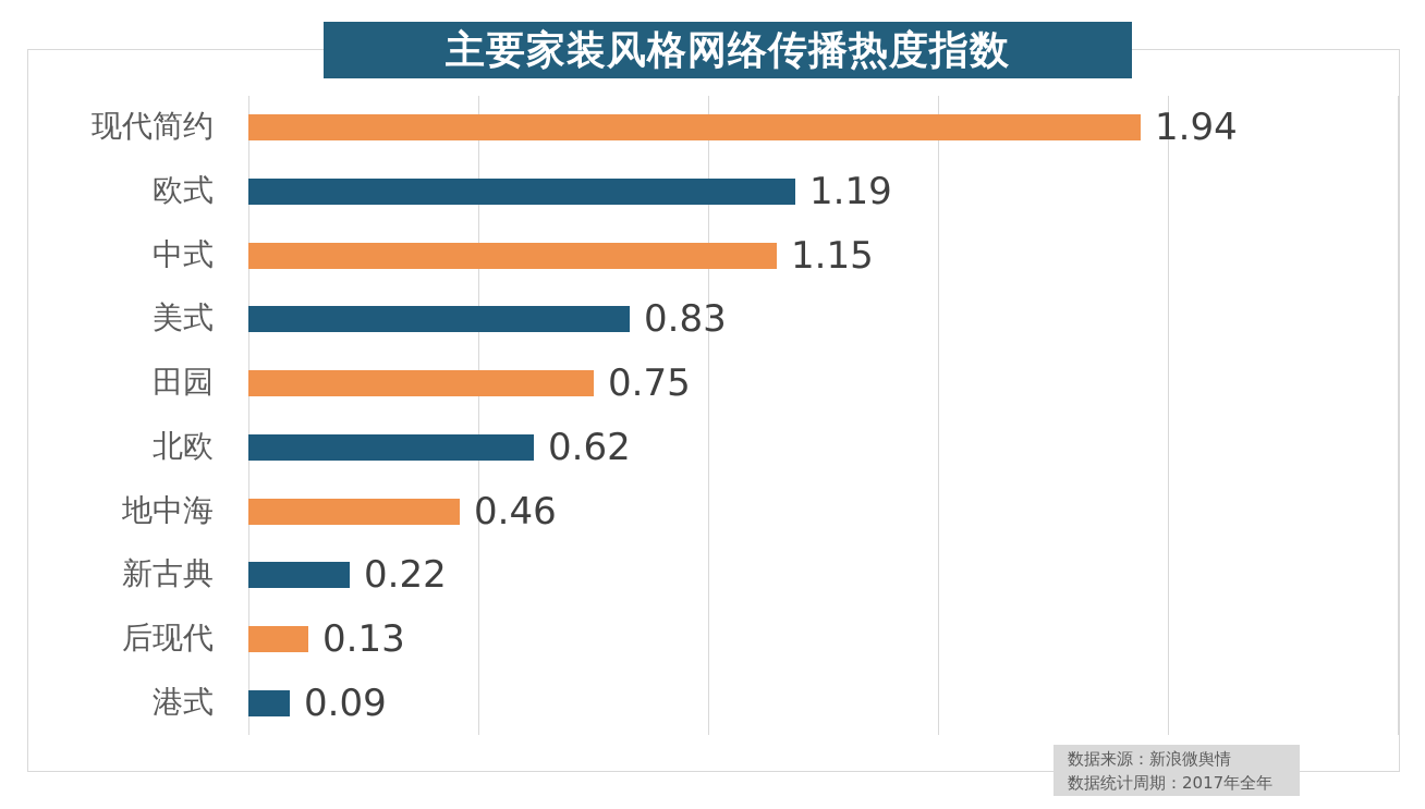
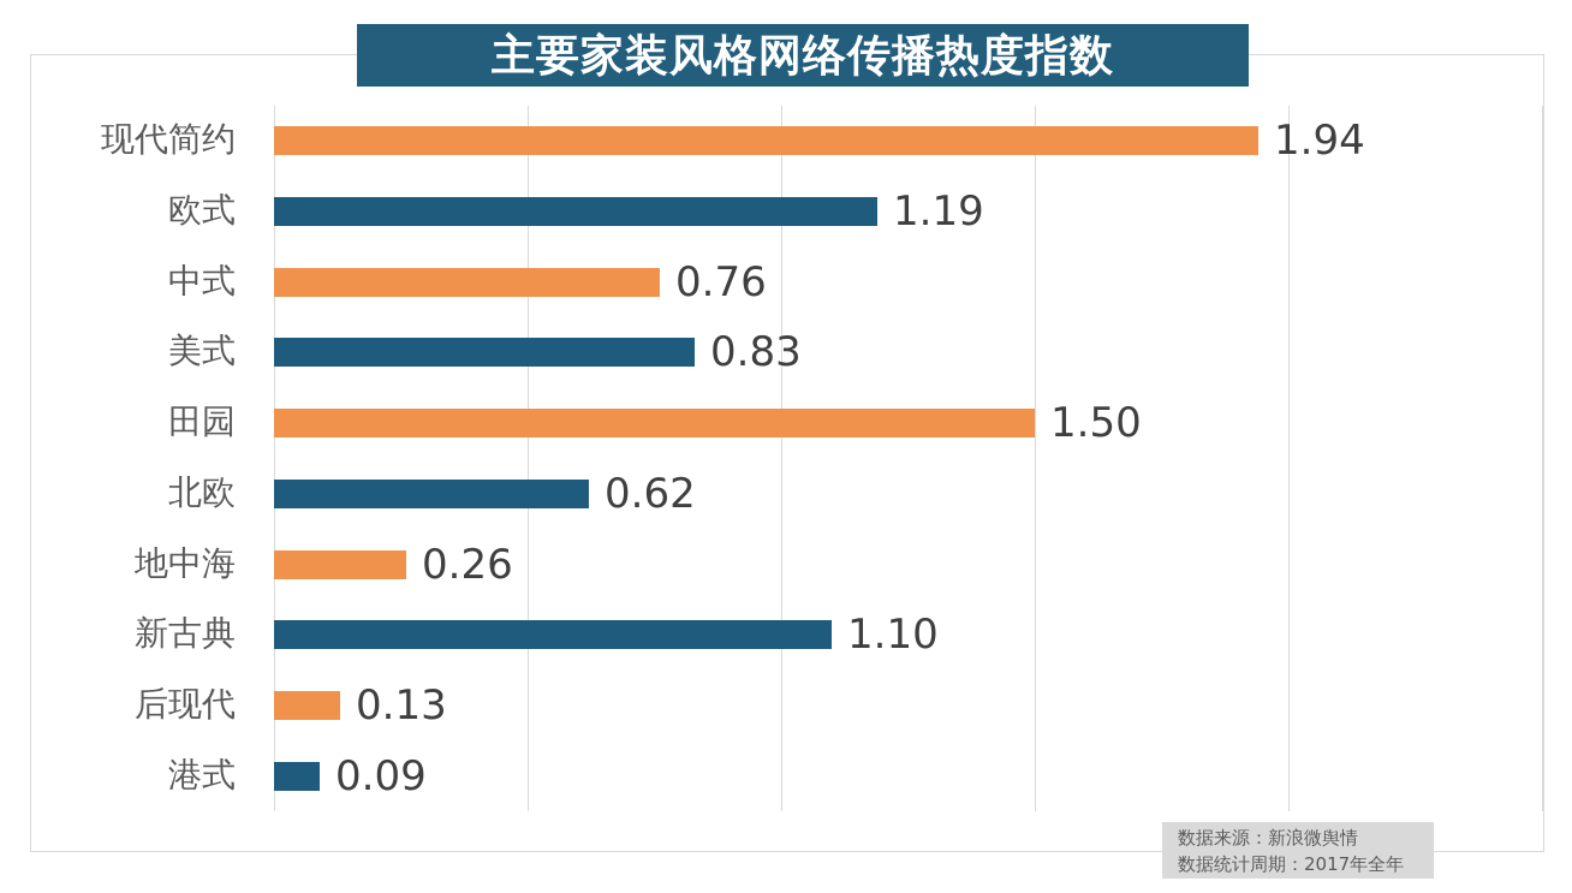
中式: 1.15 -> 0.76
田园: 0.75 -> 1.50
地中海: 0.46 -> 0.26
新古典: 0.22 -> 1.10
